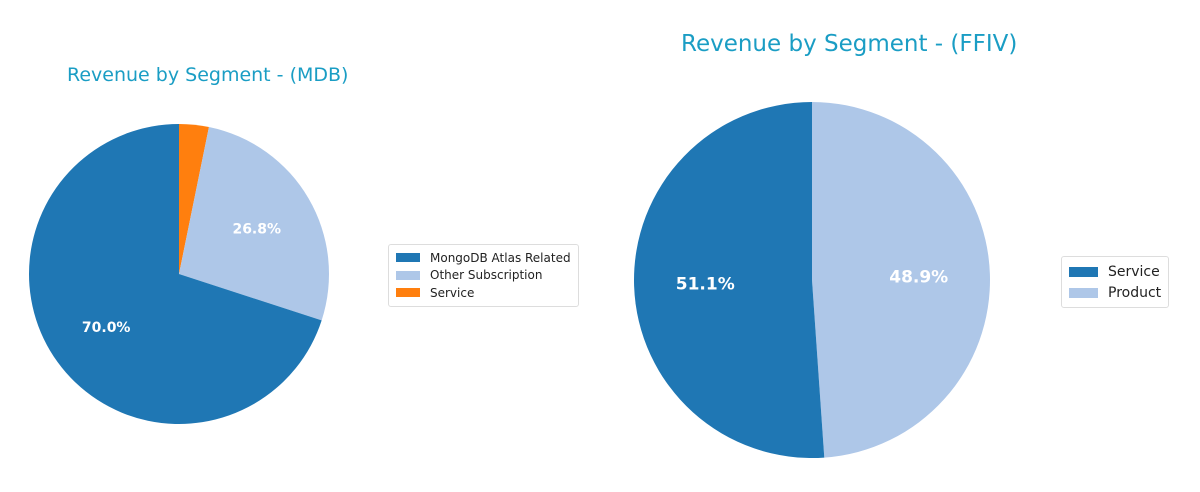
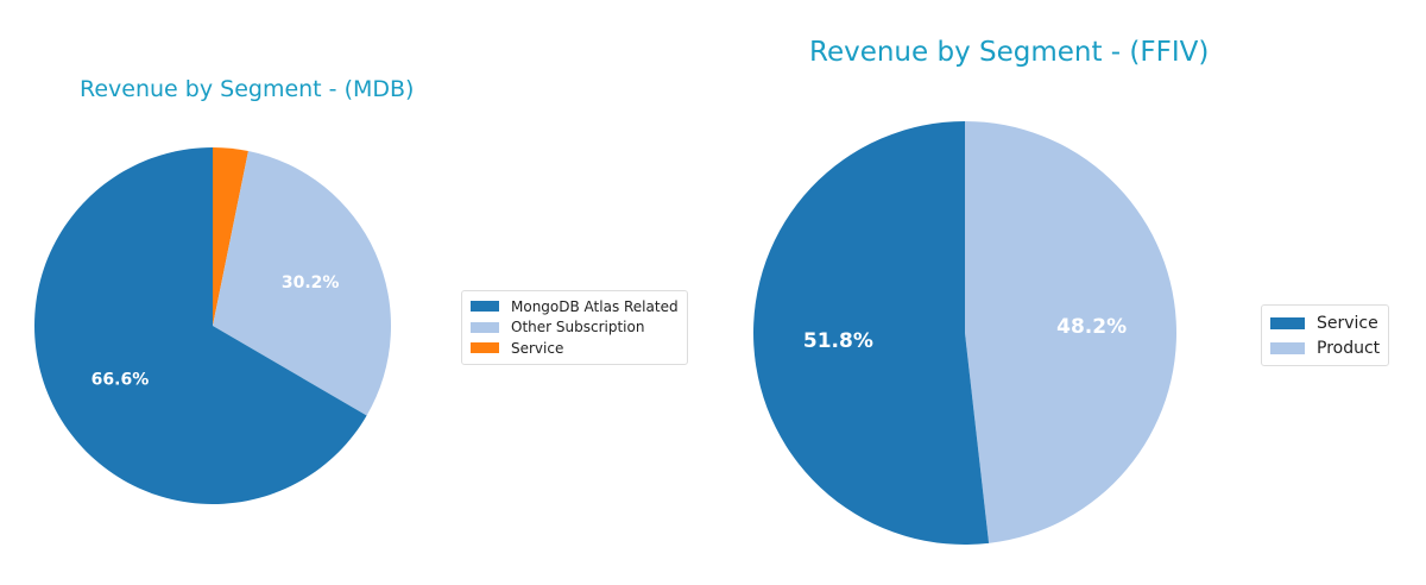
Revenue by Segment - (MDB)/MongoDB Atlas Related: 70.0% -> 66.6%
Revenue by Segment - (MDB)/Other Subscription: 26.8% -> 30.2%
Revenue by Segment - (FFIV)/Service: 51.1% -> 51.8%
Revenue by Segment - (FFIV)/Product: 48.9% -> 48.2%
